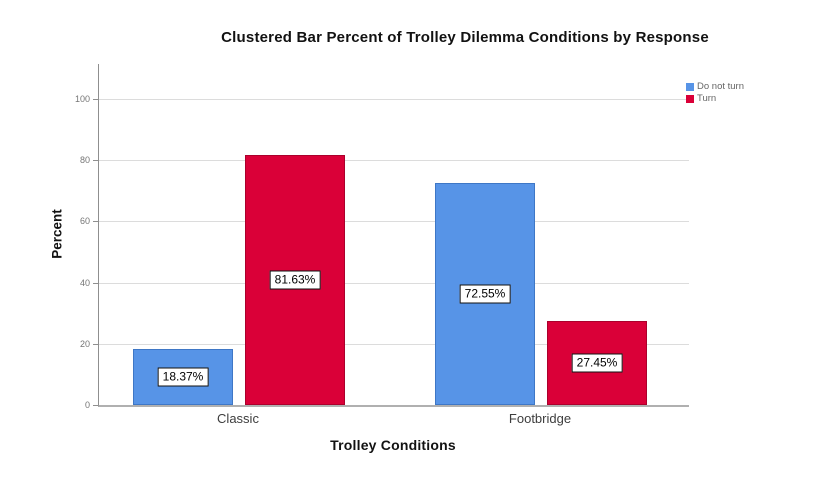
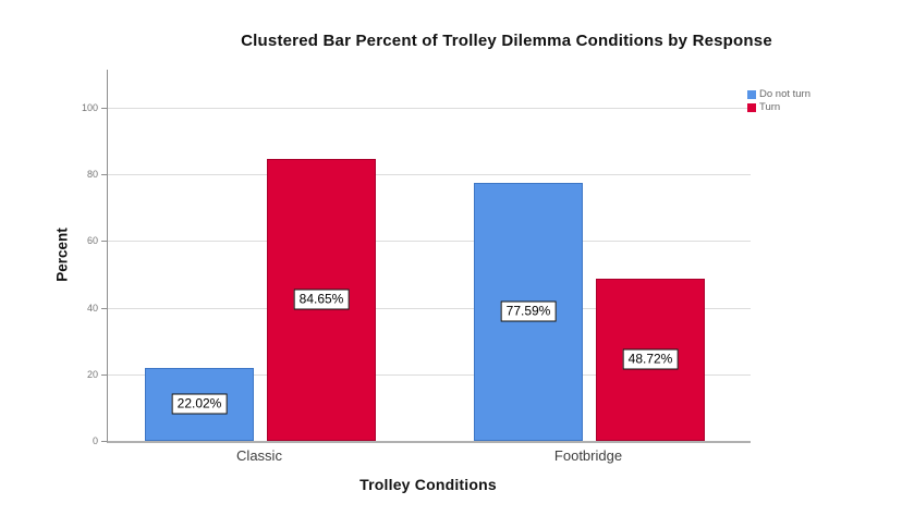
Do not turn/Classic: 18.37% -> 22.02%
Turn/Classic: 81.63% -> 84.65%
Do not turn/Footbridge: 72.55% -> 77.59%
Turn/Footbridge: 27.45% -> 48.72%
